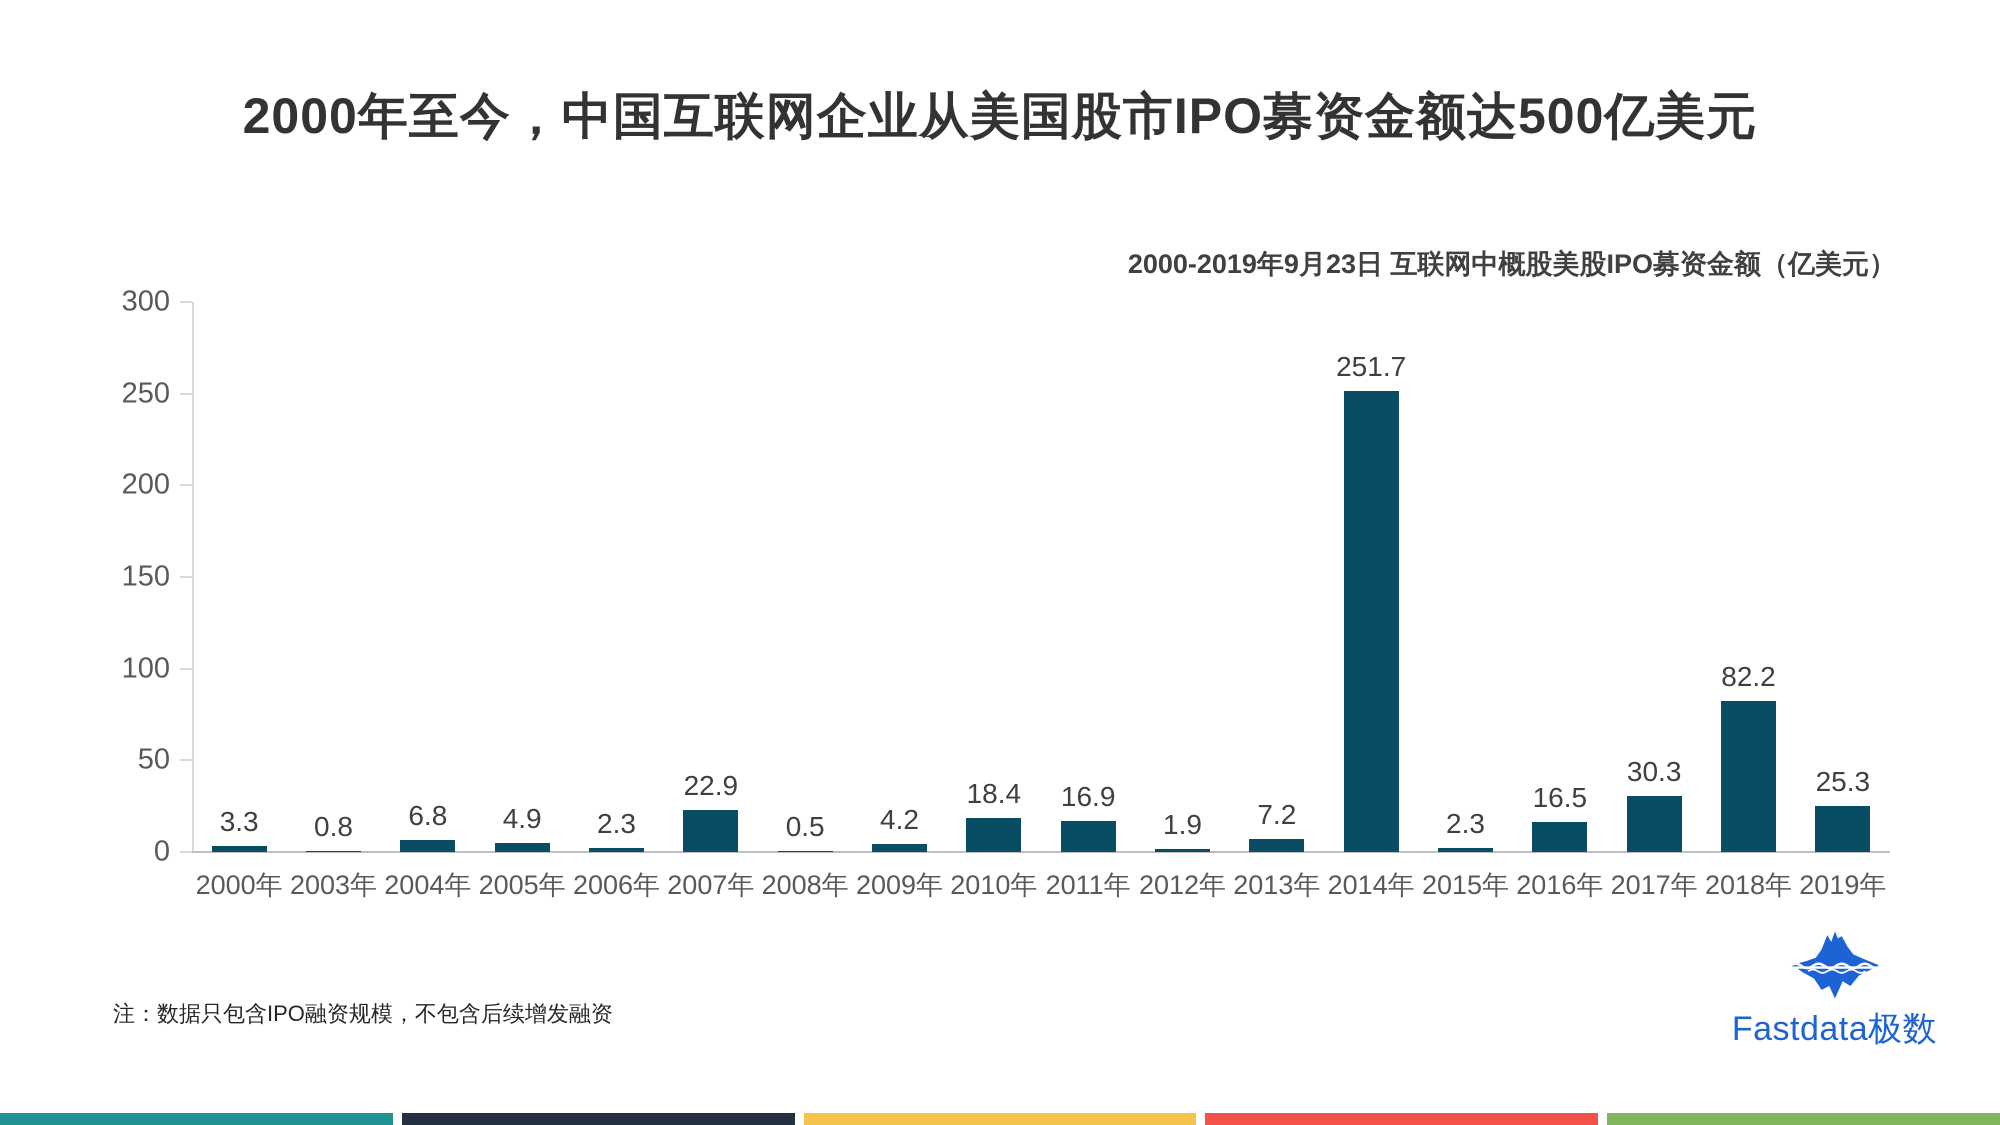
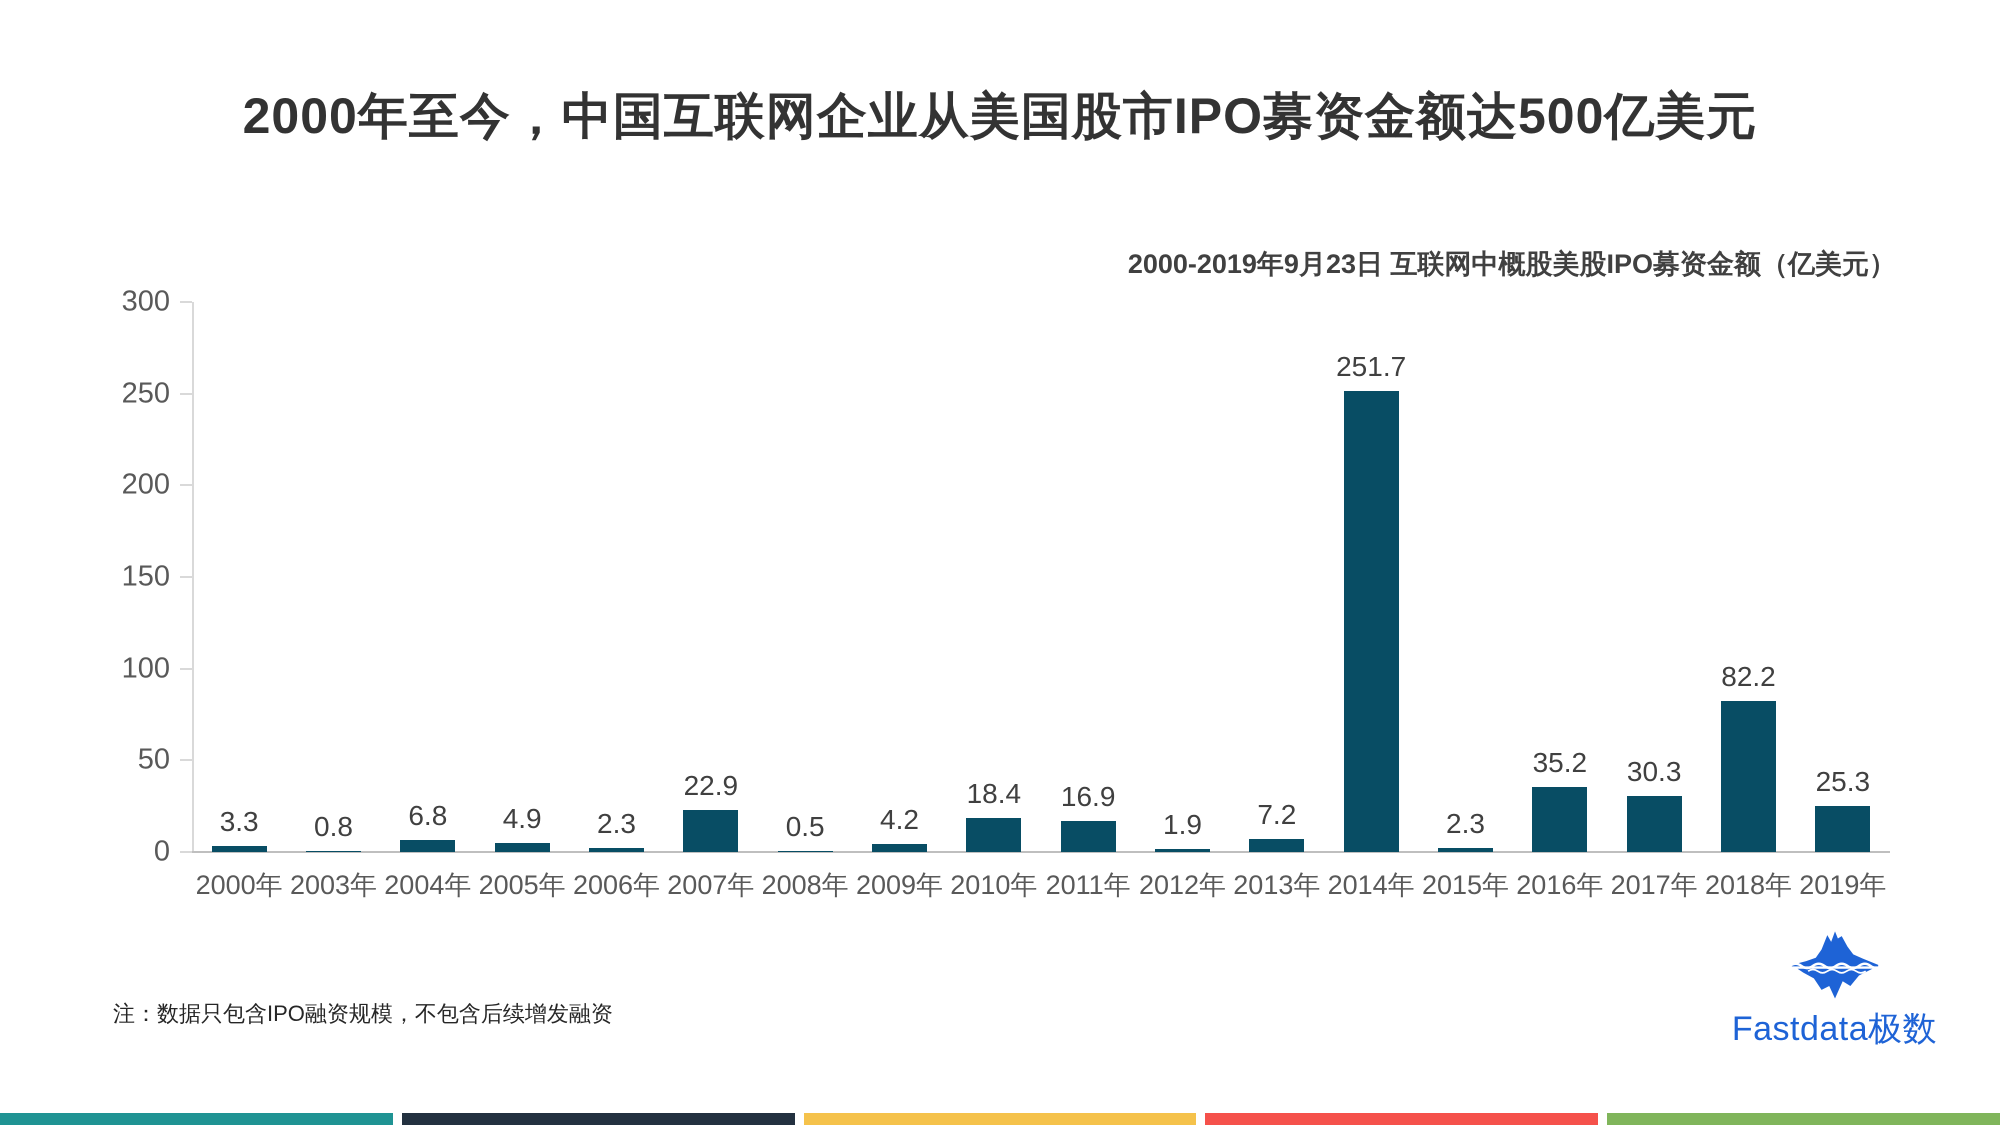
2016年: 16.5 -> 35.2
